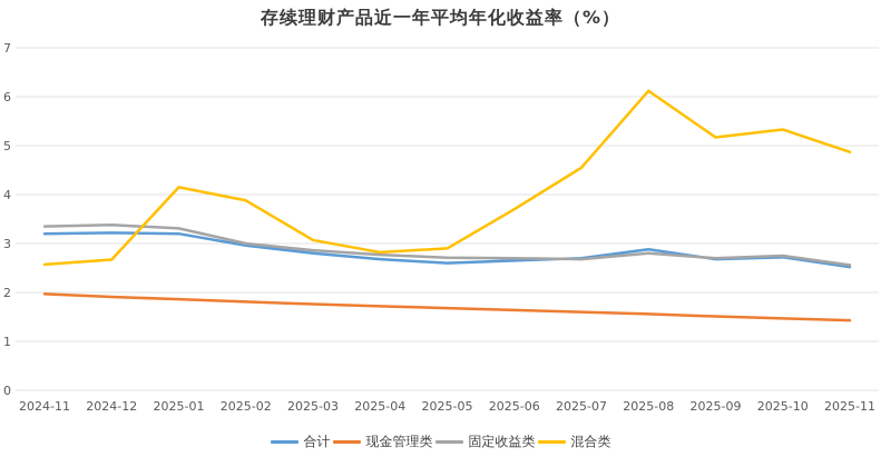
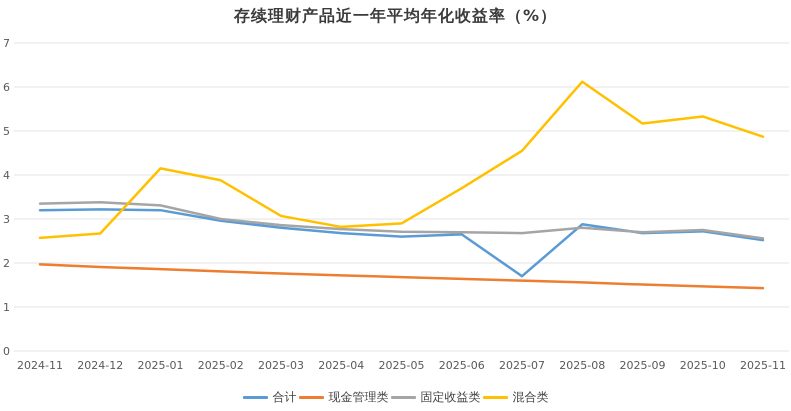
合计/2025-07: 2.7 -> 1.7
